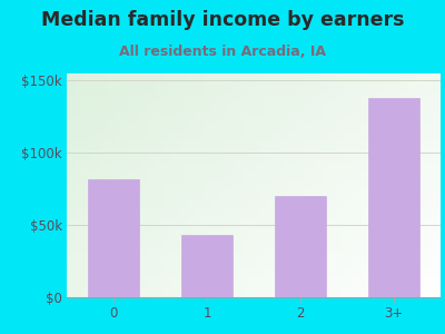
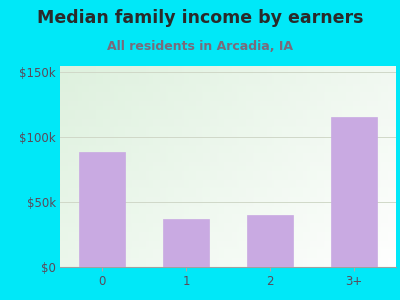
0: $82k -> $89k
1: $43k -> $37k
2: $70k -> $40k
3+: $138k -> $116k
